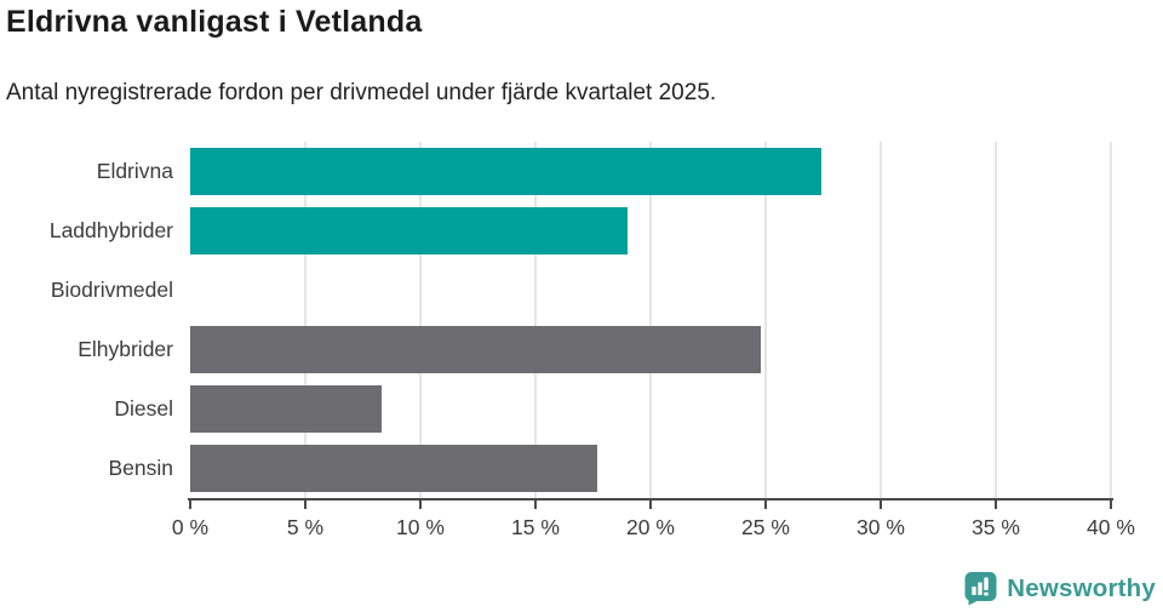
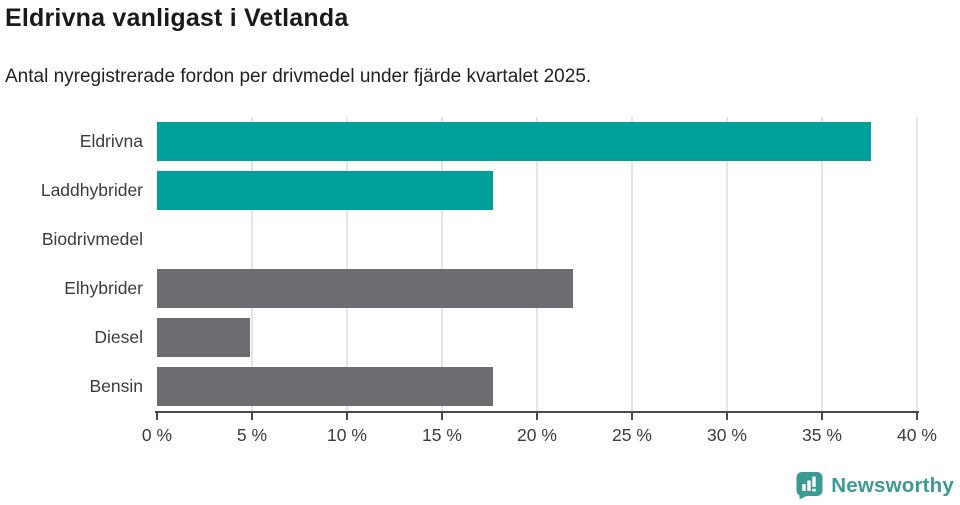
Eldrivna: 27.4% -> 37.6%
Laddhybrider: 19.0% -> 17.7%
Elhybrider: 24.8% -> 21.9%
Diesel: 8.3% -> 4.9%
